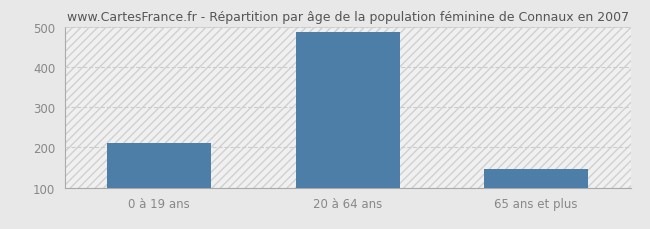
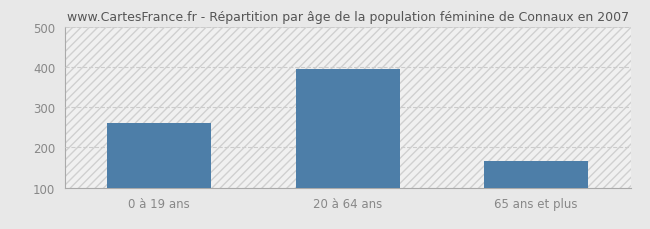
0 à 19 ans: 211 -> 260
20 à 64 ans: 487 -> 395
65 ans et plus: 147 -> 165
